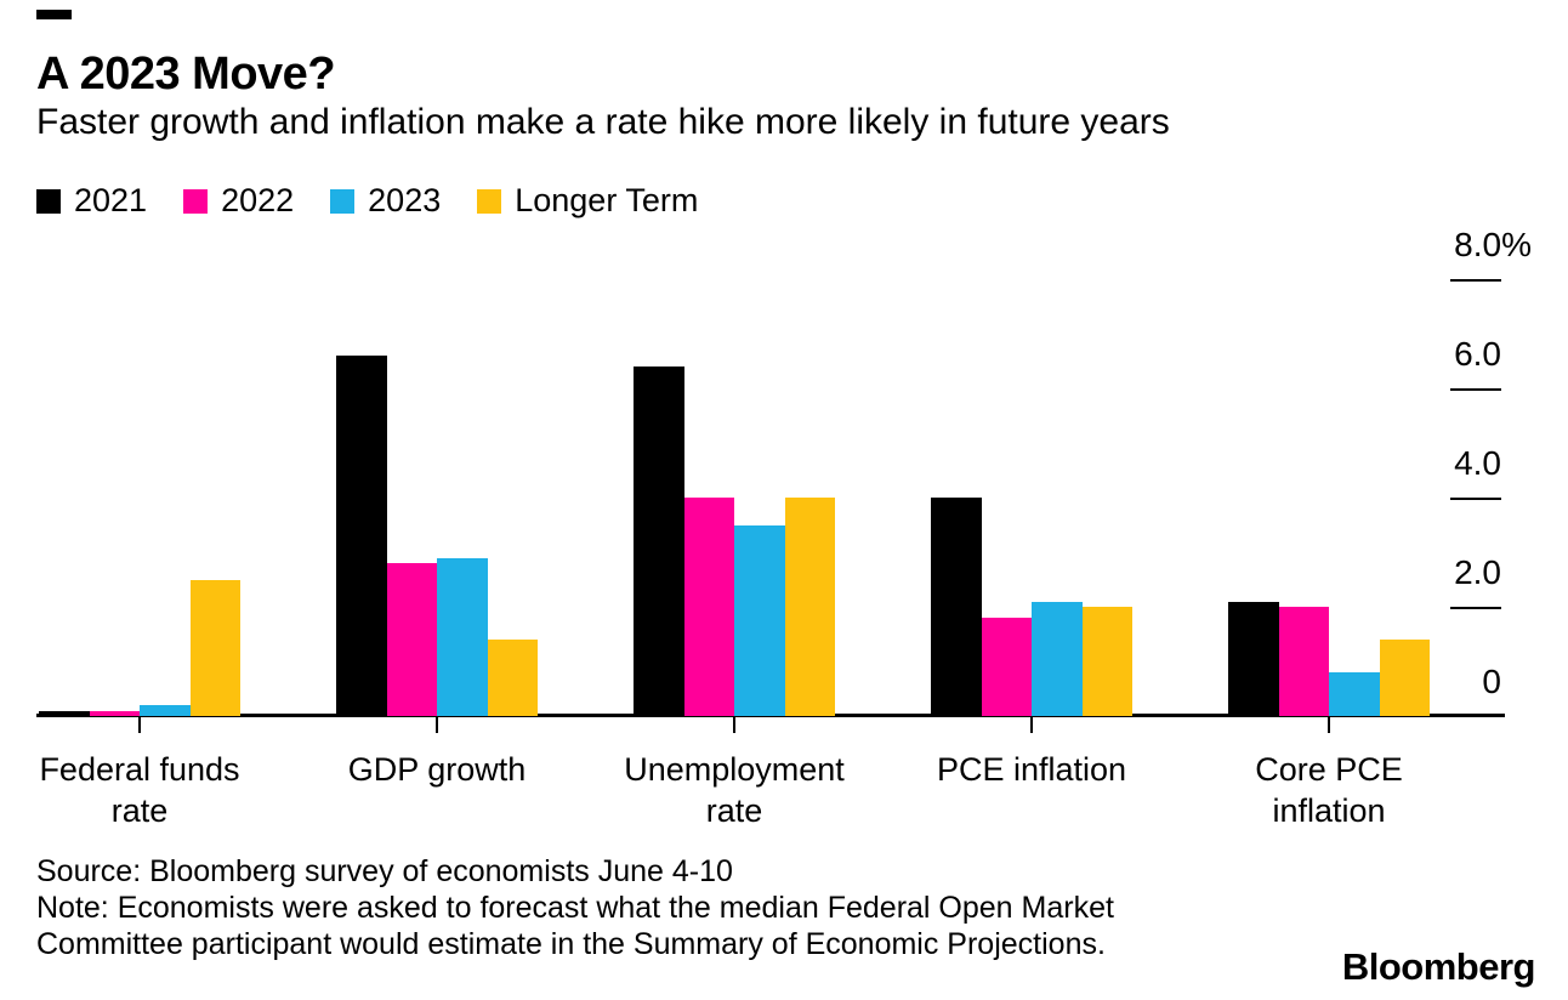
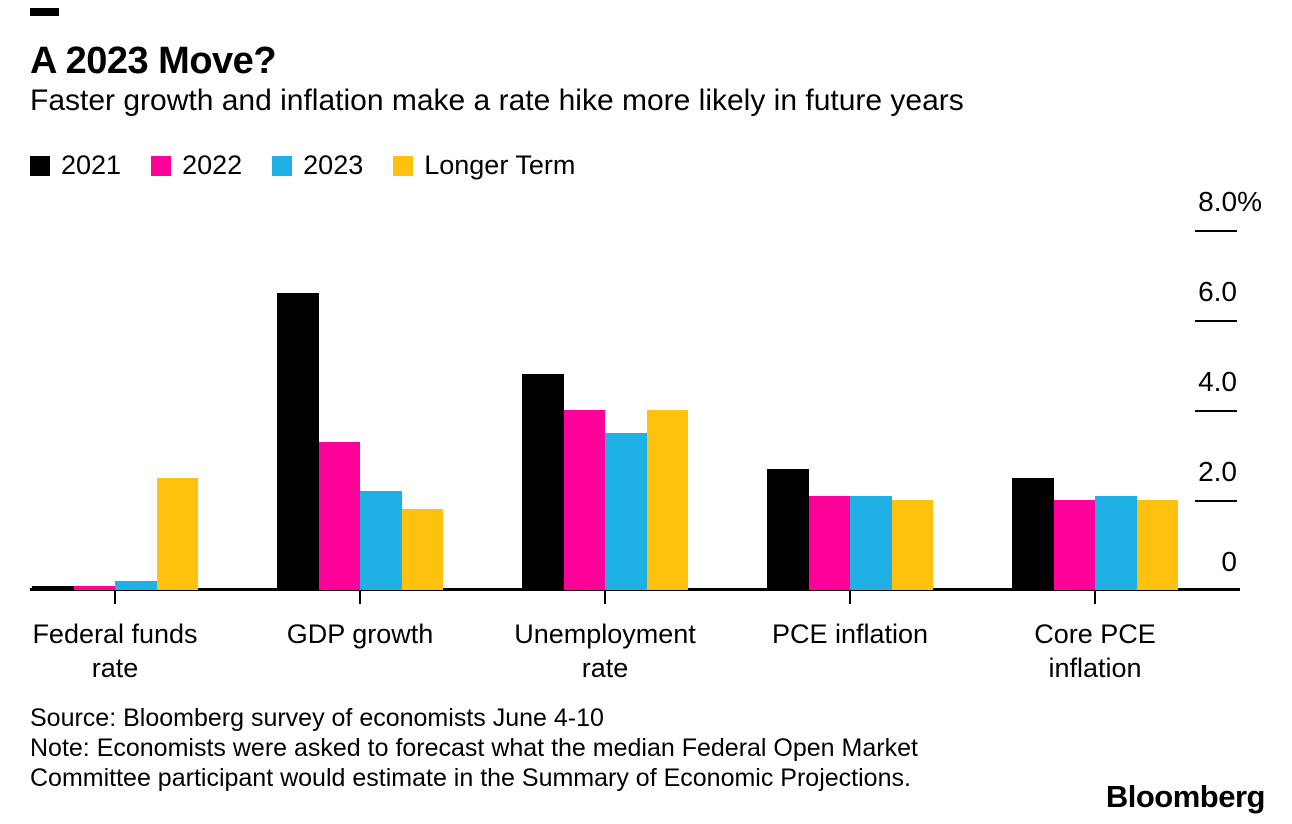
2022/GDP growth: 2.8% -> 3.3%
2023/GDP growth: 2.9% -> 2.2%
Longer Term/GDP growth: 1.4% -> 1.8%
2021/Unemployment rate: 6.4% -> 4.8%
2021/PCE inflation: 4.0% -> 2.7%
2022/PCE inflation: 1.8% -> 2.1%
2021/Core PCE inflation: 2.1% -> 2.5%
2023/Core PCE inflation: 0.8% -> 2.1%
Longer Term/Core PCE inflation: 1.4% -> 2.0%
